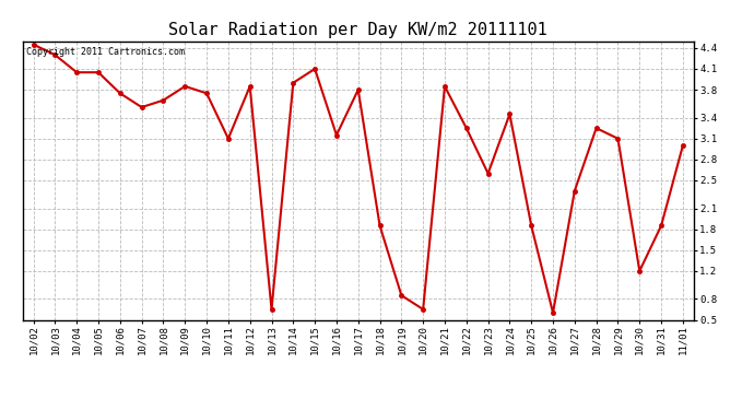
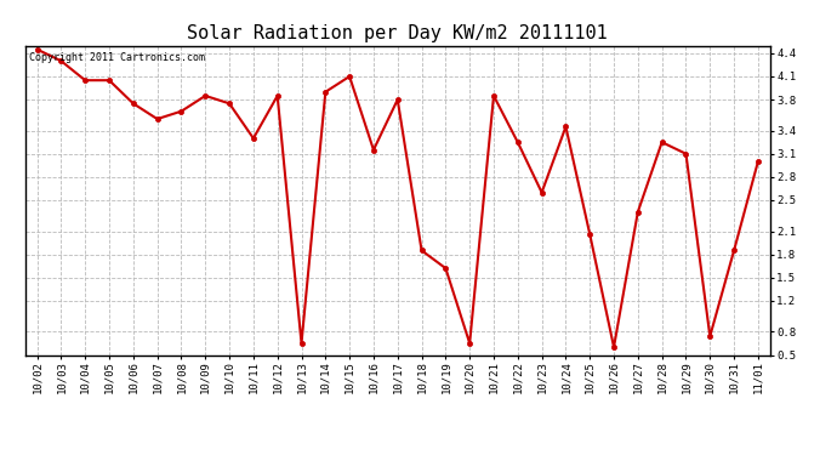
10/11: 3.10 -> 3.30
10/19: 0.85 -> 1.62
10/25: 1.85 -> 2.06
10/30: 1.20 -> 0.74
